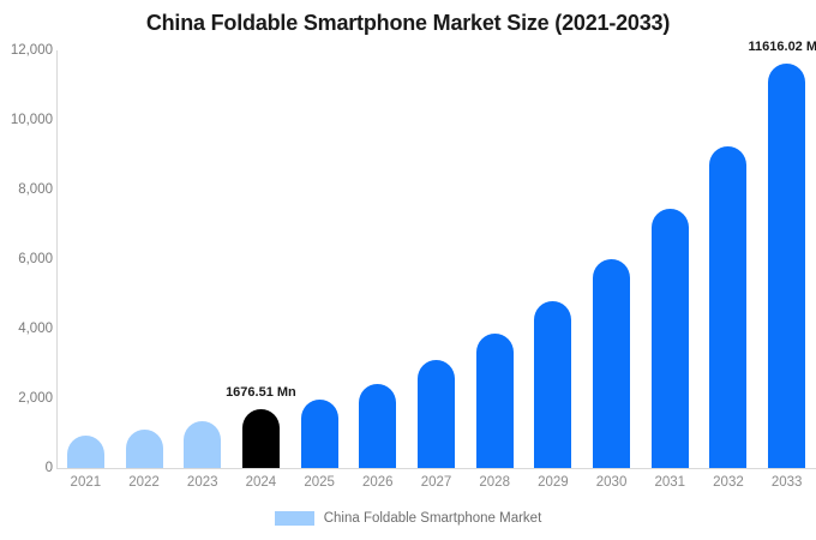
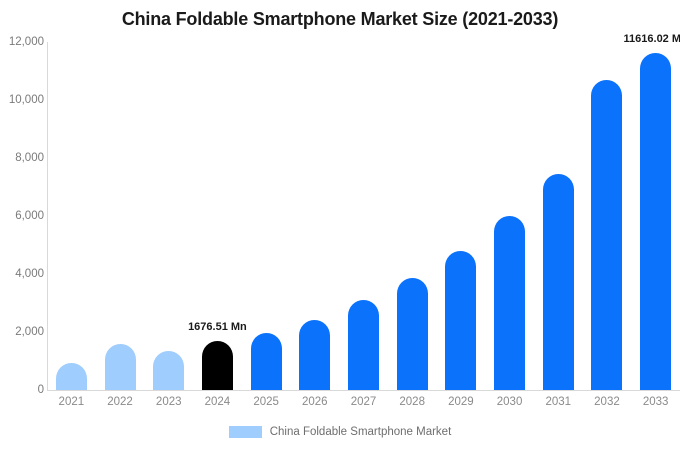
2022: 1100 -> 1600
2032: 9200 -> 10700
